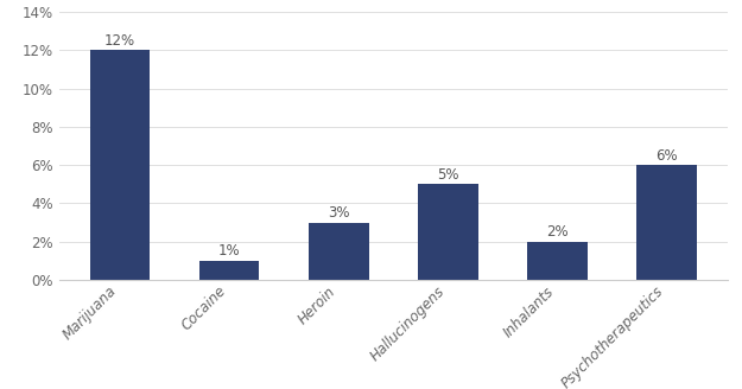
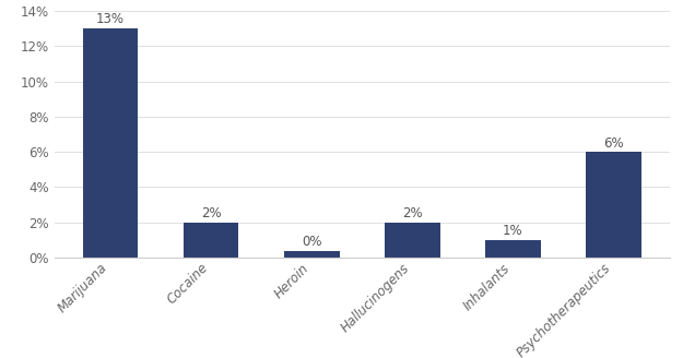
Marijuana: 12% -> 13%
Cocaine: 1% -> 2%
Heroin: 3% -> 0%
Hallucinogens: 5% -> 2%
Inhalants: 2% -> 1%
